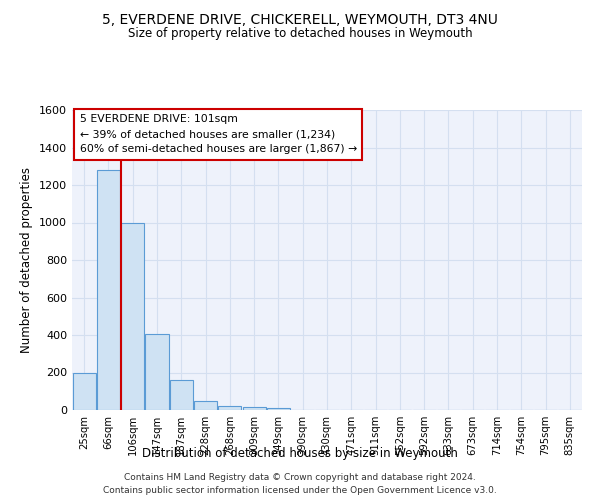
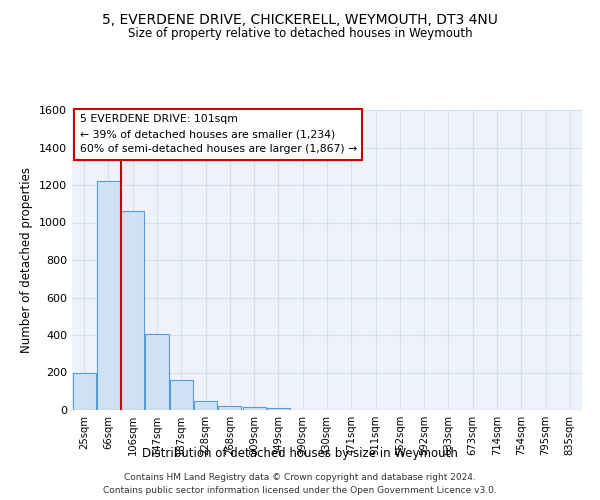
66sqm: 1280 -> 1220
106sqm: 1000 -> 1060
